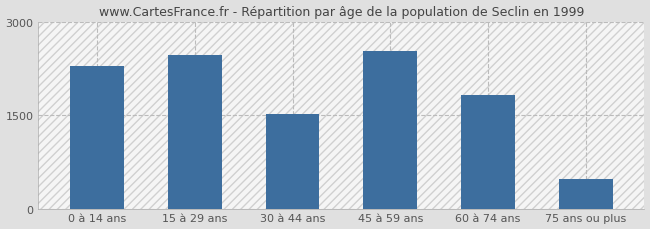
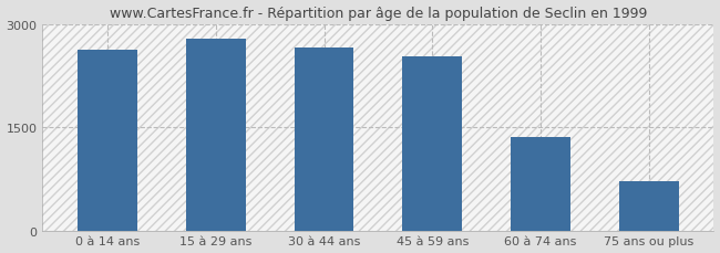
0 à 14 ans: 2280 -> 2630
15 à 29 ans: 2460 -> 2780
30 à 44 ans: 1520 -> 2650
60 à 74 ans: 1820 -> 1350
75 ans ou plus: 480 -> 710
